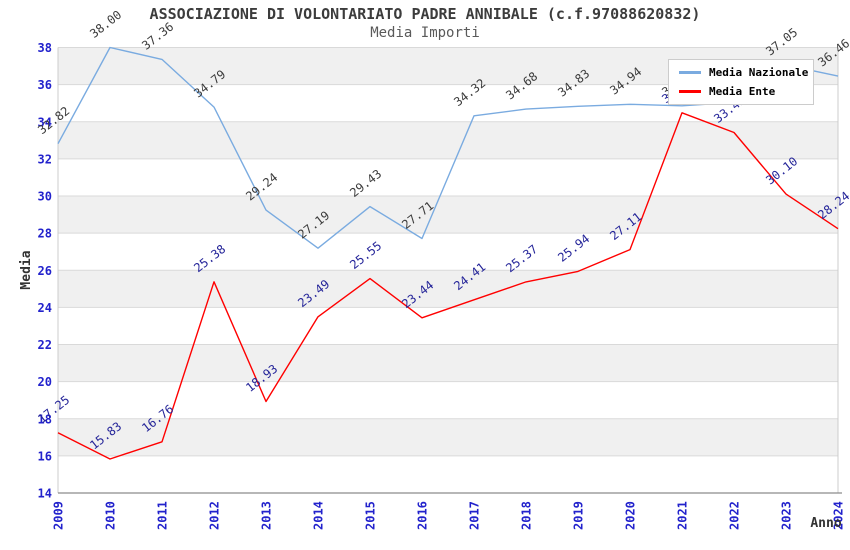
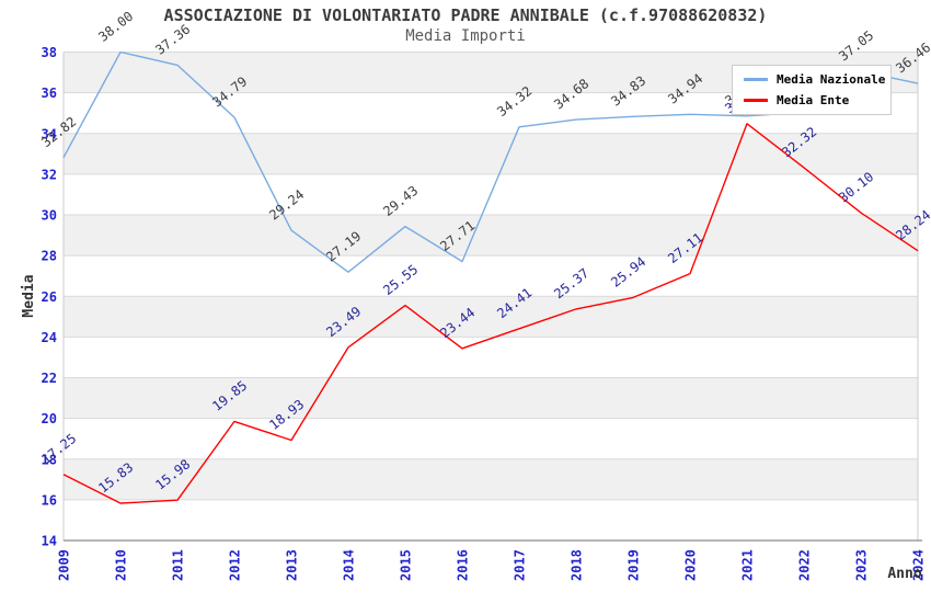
Media Ente/2011: 16.76 -> 15.98
Media Ente/2012: 25.38 -> 19.85
Media Ente/2022: 33.42 -> 32.32
